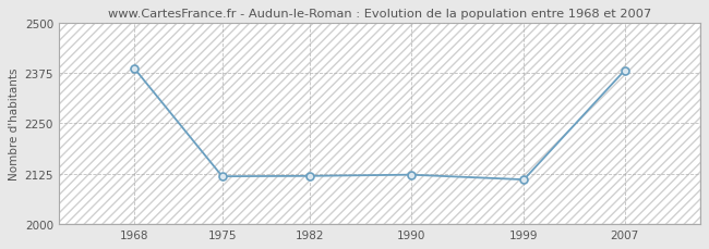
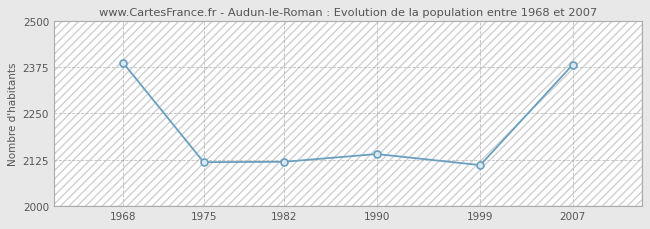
1990: 2122 -> 2140
